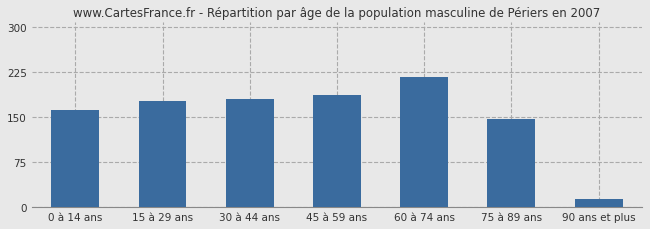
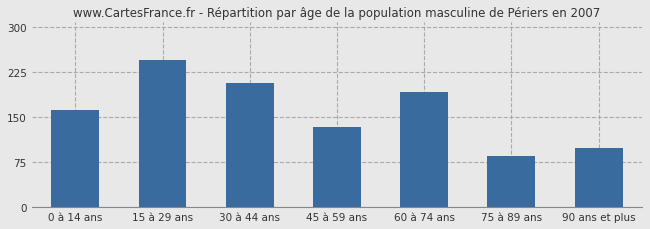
15 à 29 ans: 178 -> 246
30 à 44 ans: 180 -> 208
45 à 59 ans: 187 -> 134
60 à 74 ans: 218 -> 192
75 à 89 ans: 148 -> 86
90 ans et plus: 13 -> 98
